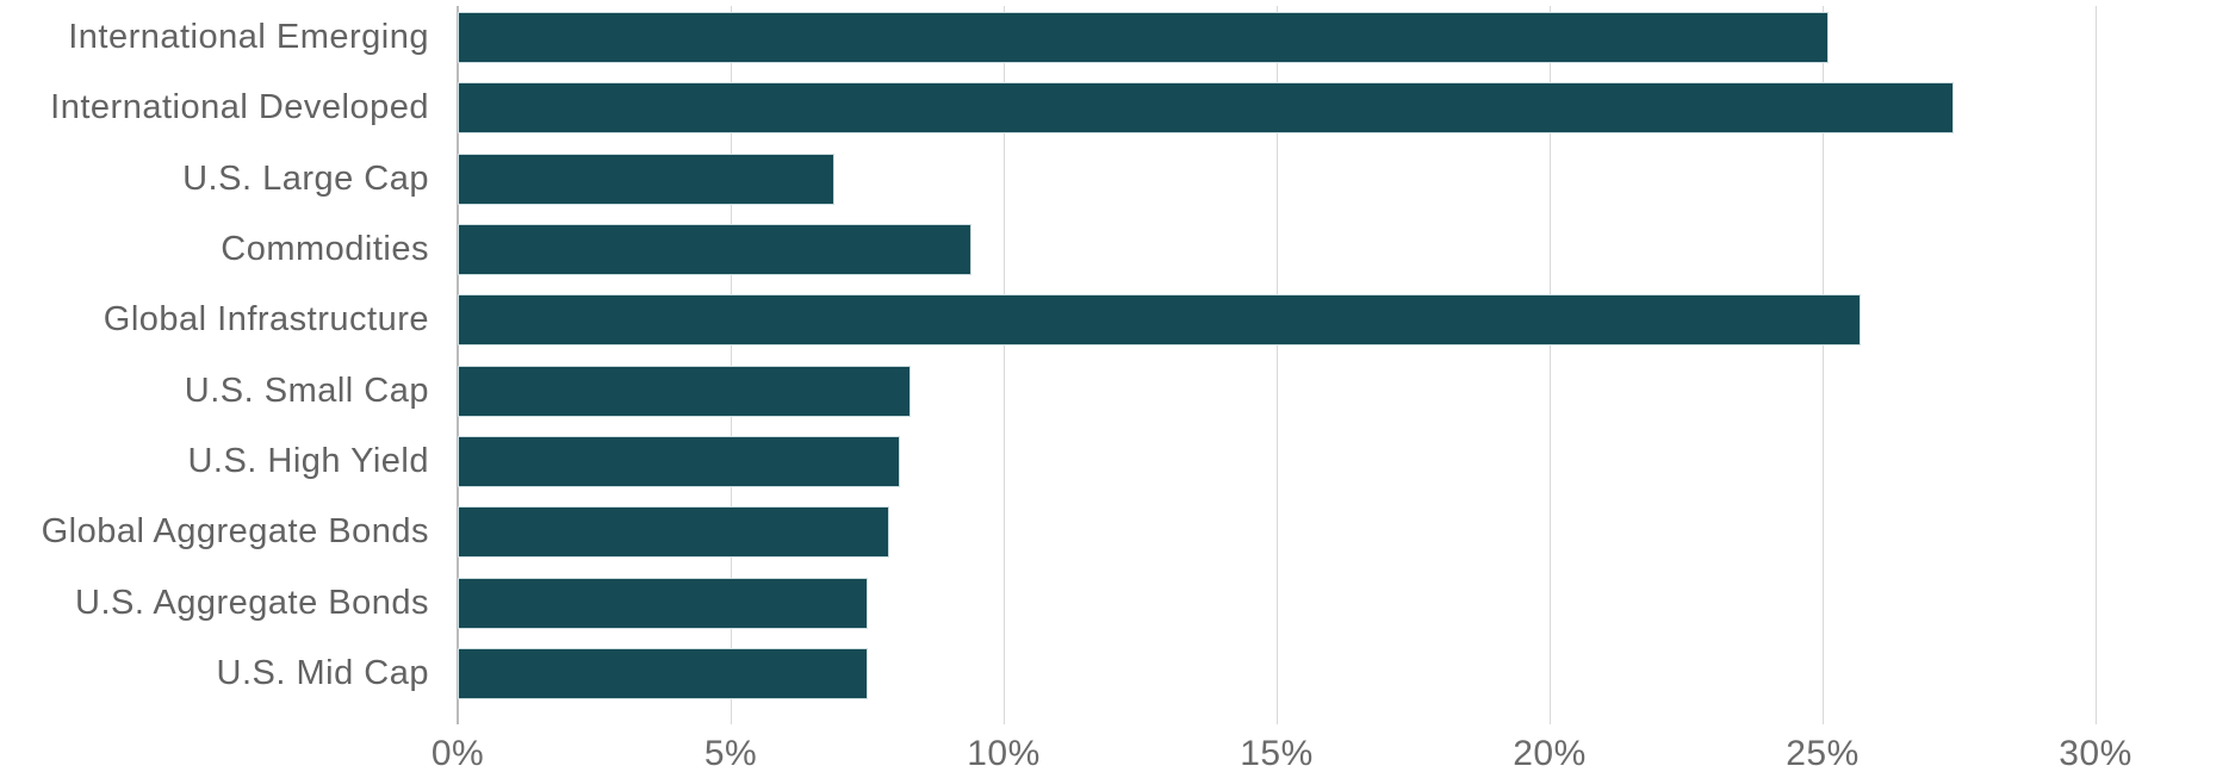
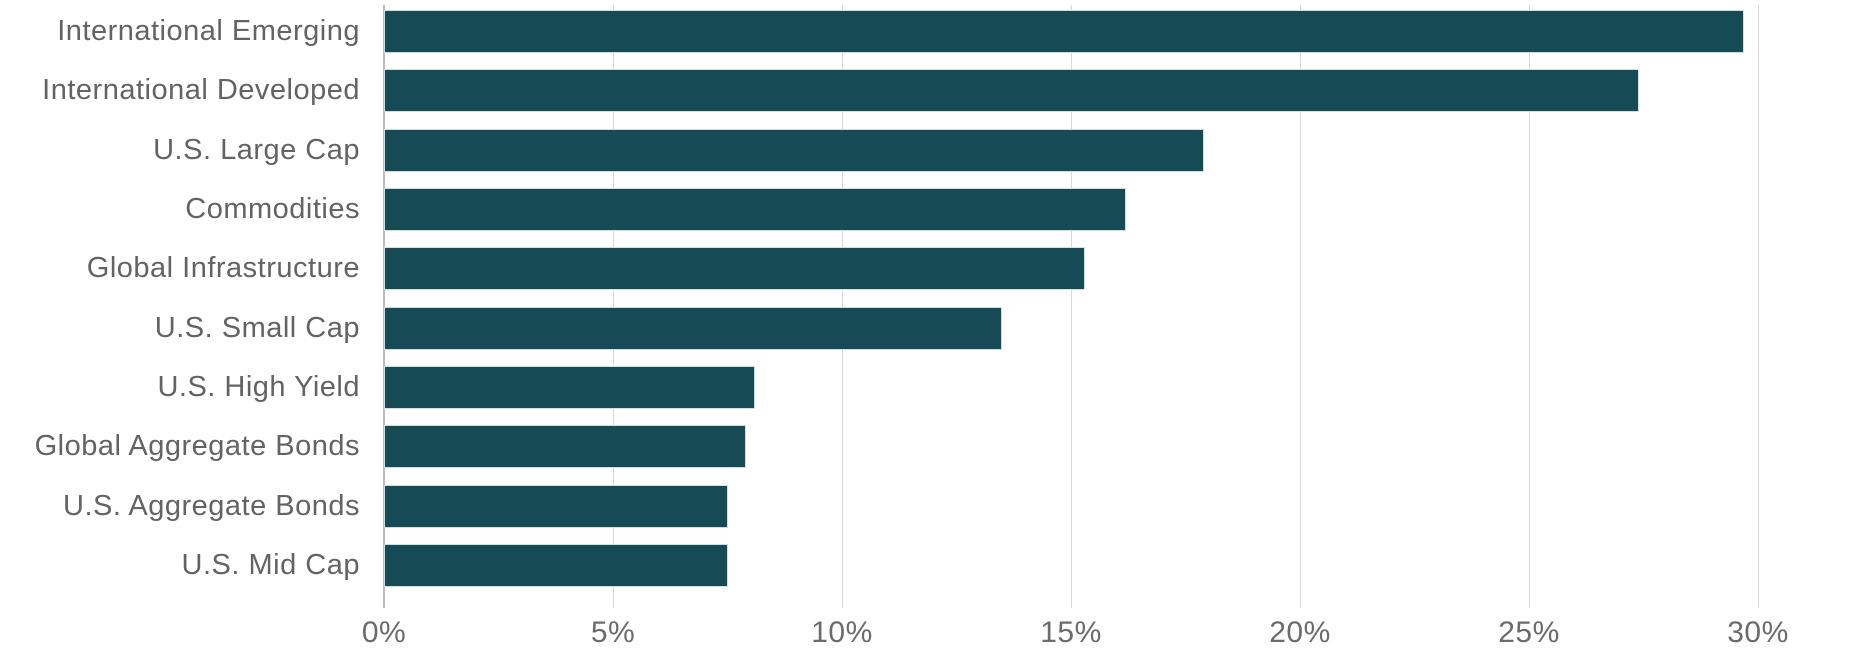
International Emerging: 25.1% -> 29.7%
U.S. Large Cap: 6.9% -> 17.9%
Commodities: 9.4% -> 16.2%
Global Infrastructure: 25.7% -> 15.3%
U.S. Small Cap: 8.3% -> 13.5%
